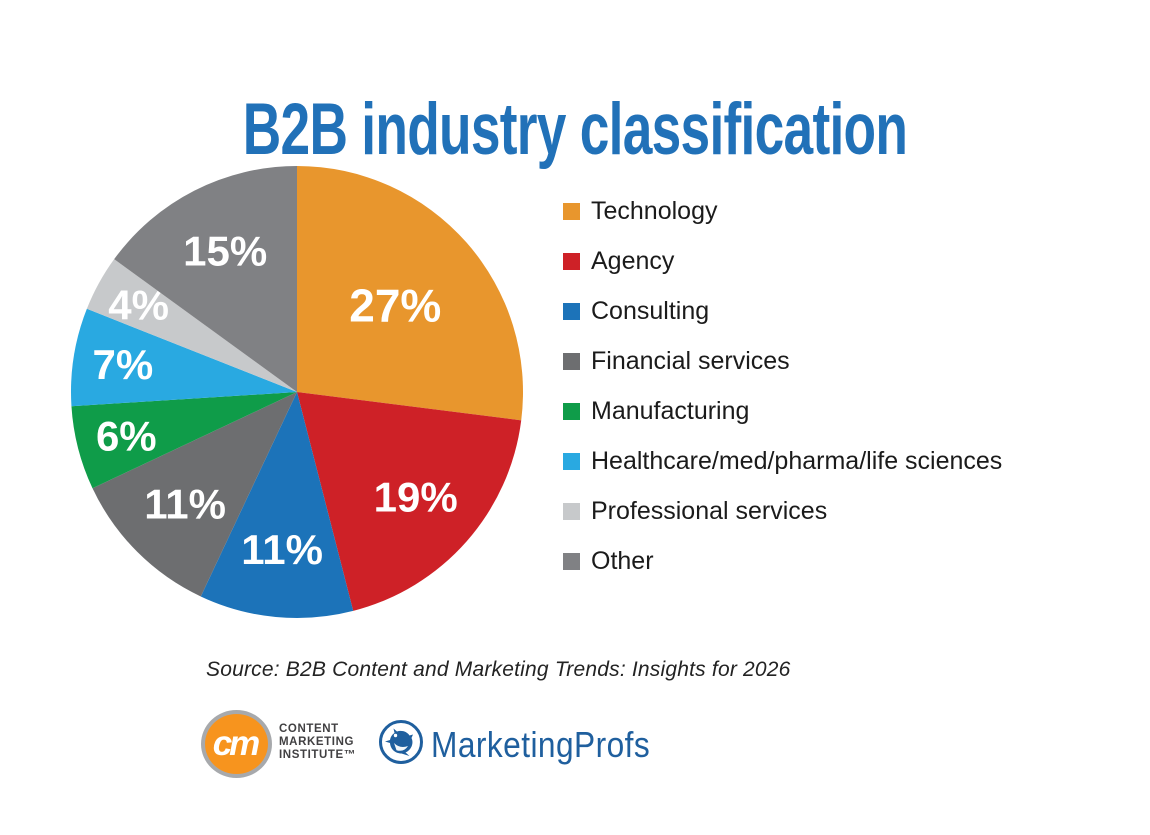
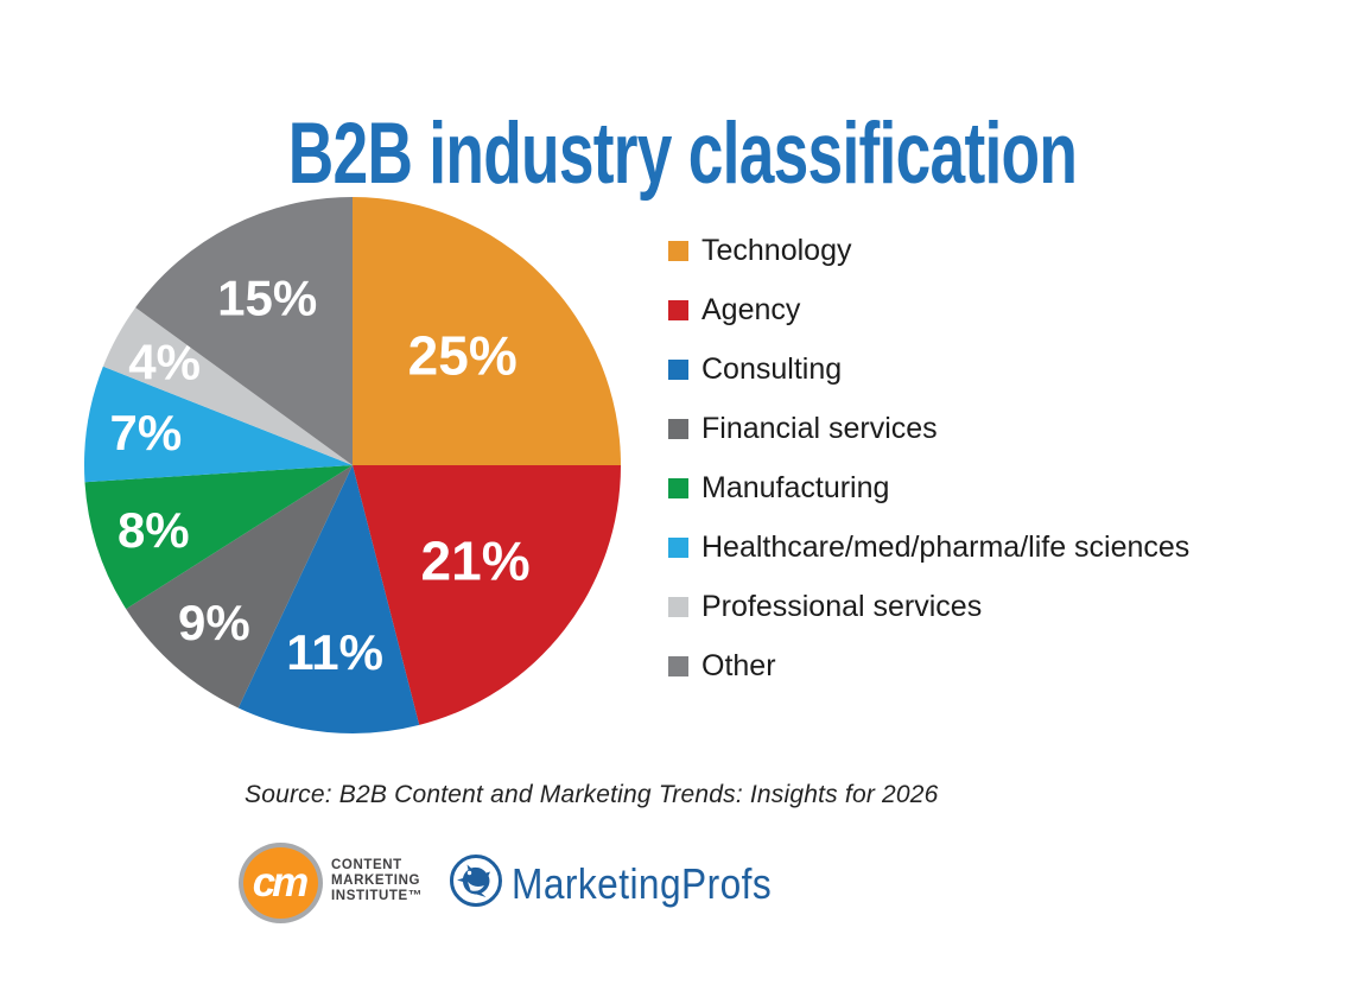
Technology: 27% -> 25%
Agency: 19% -> 21%
Financial services: 11% -> 9%
Manufacturing: 6% -> 8%
